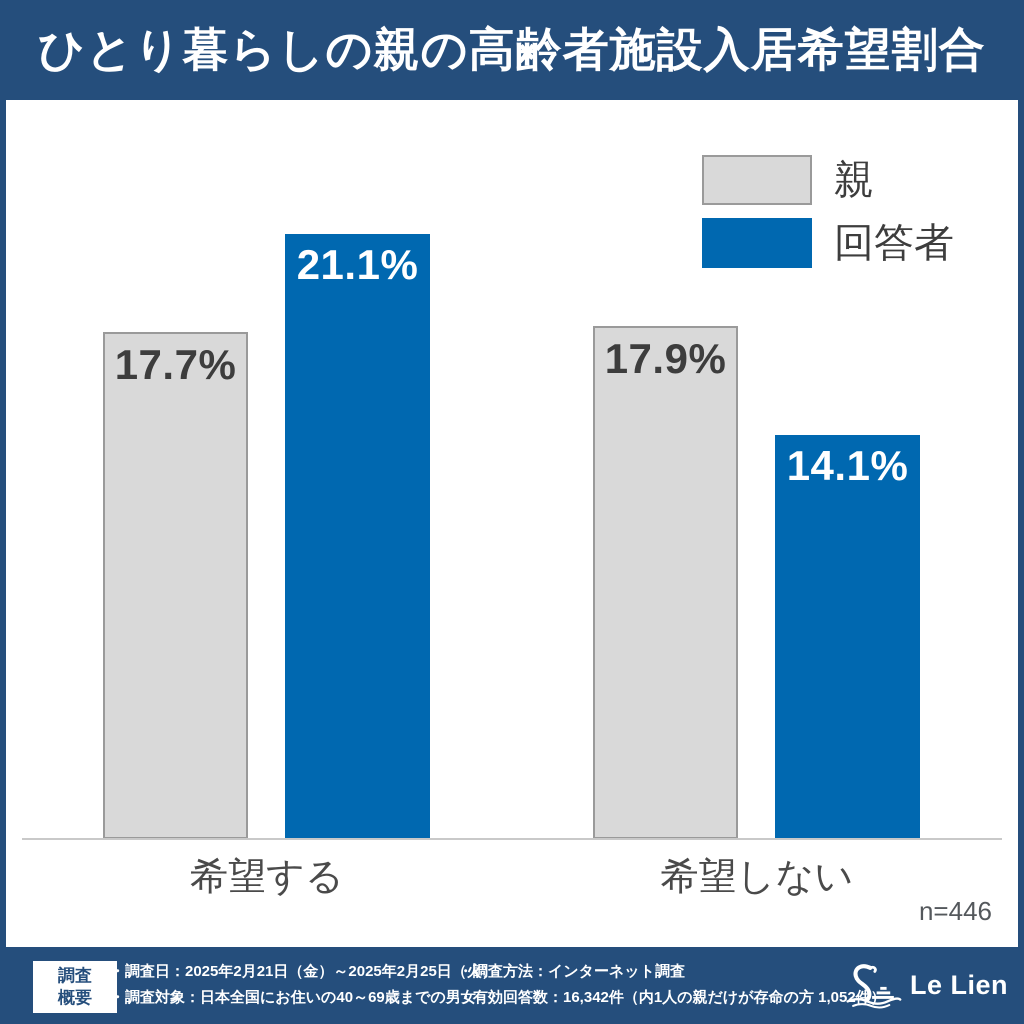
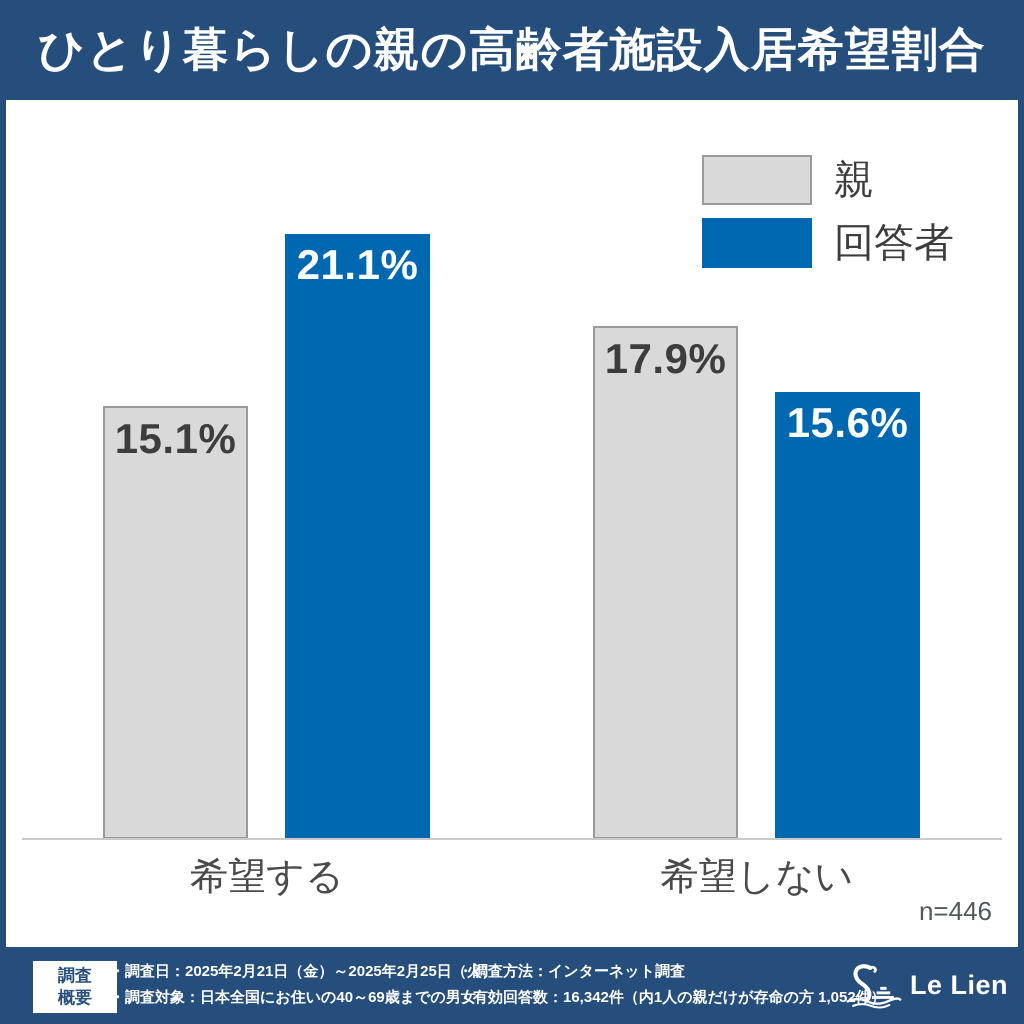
親/希望する: 17.7% -> 15.1%
回答者/希望しない: 14.1% -> 15.6%
